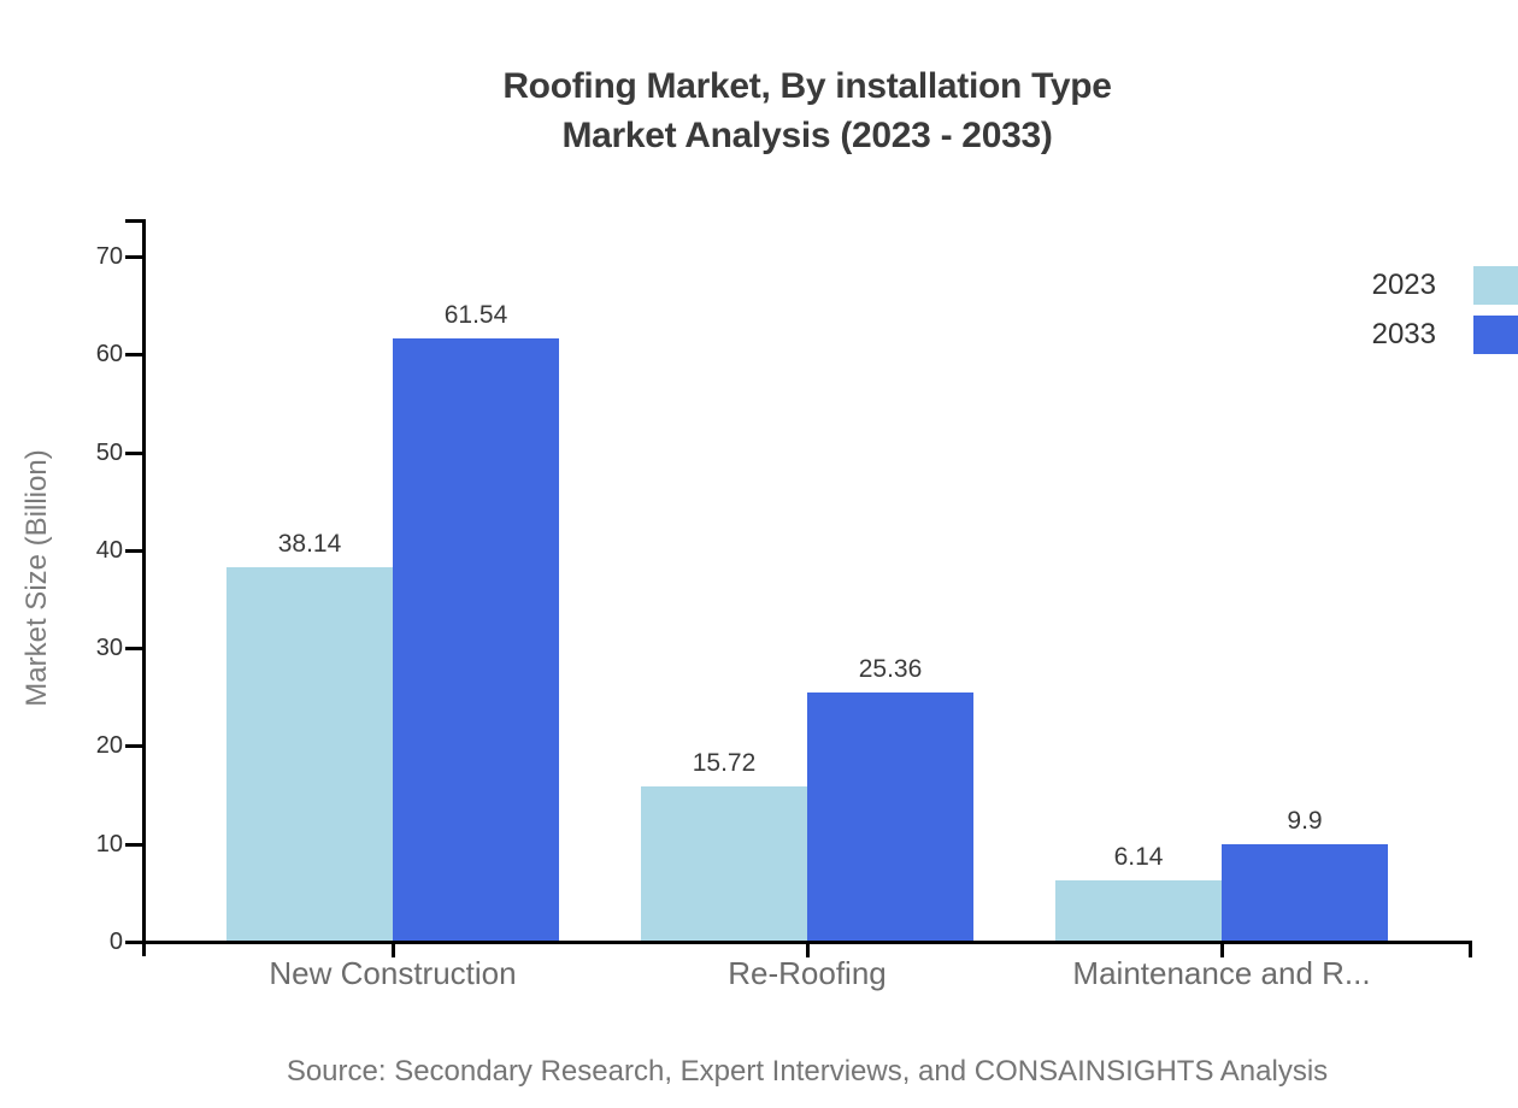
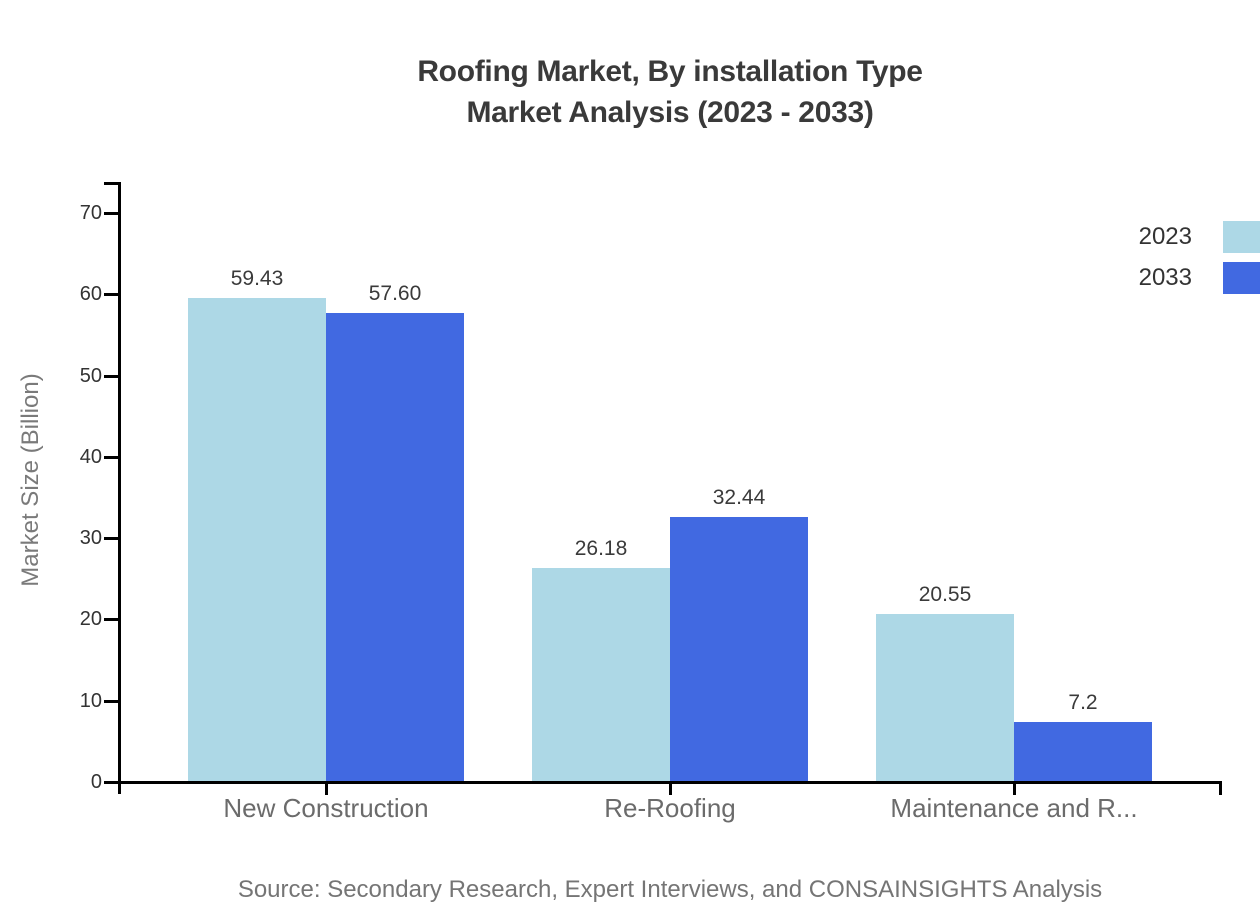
2023/New Construction: 38.14 -> 59.43
2033/New Construction: 61.54 -> 57.60
2023/Re-Roofing: 15.72 -> 26.18
2033/Re-Roofing: 25.36 -> 32.44
2023/Maintenance and R...: 6.14 -> 20.55
2033/Maintenance and R...: 9.9 -> 7.2
